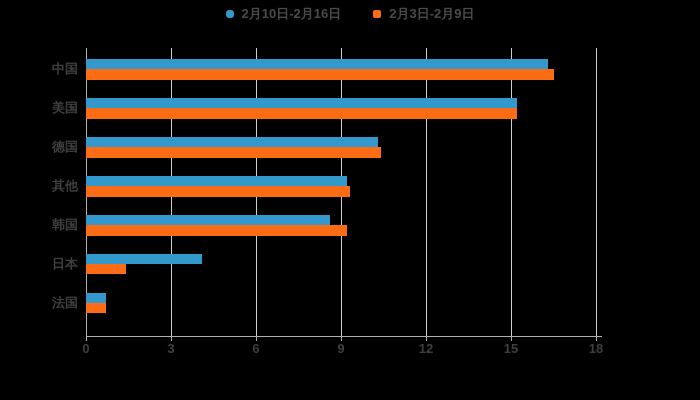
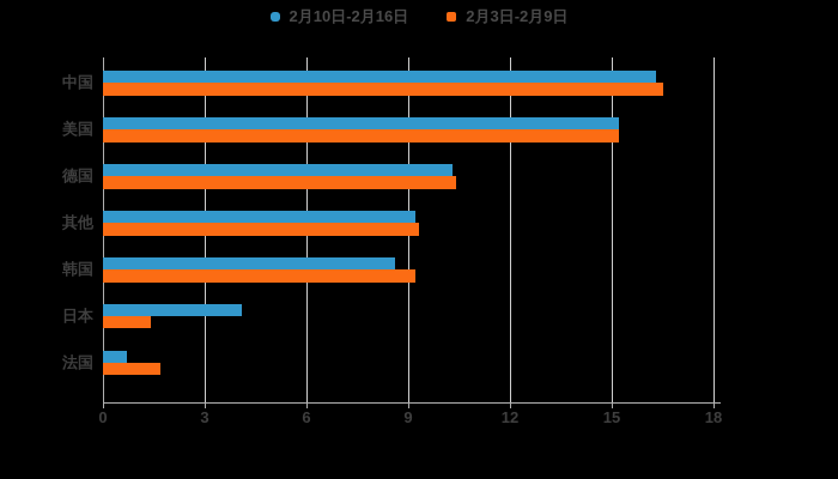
2月3日-2月9日/法国: 0.7 -> 1.7
